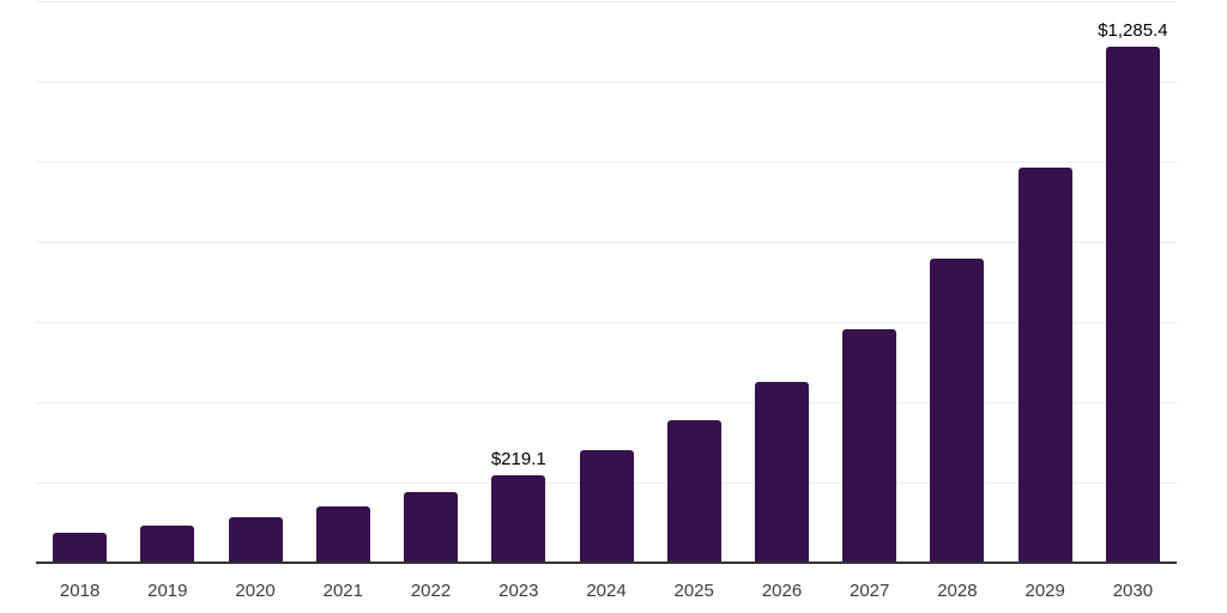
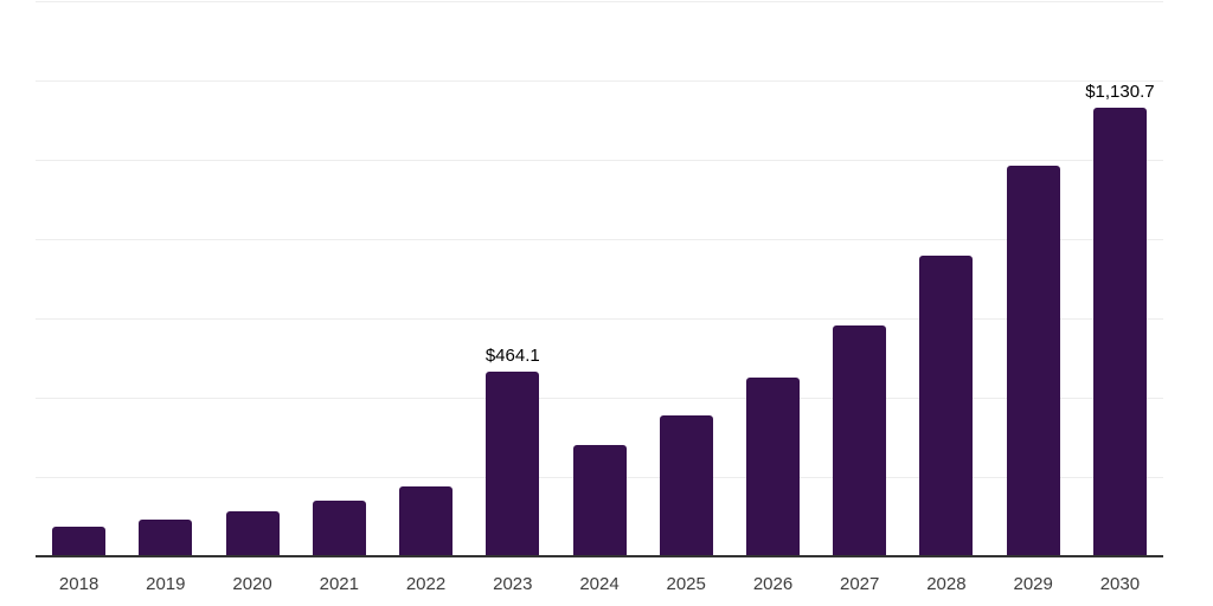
2023: $219.1 -> $464.1
2030: $1,285.4 -> $1,130.7
